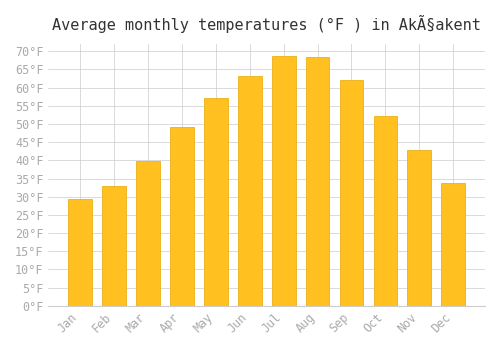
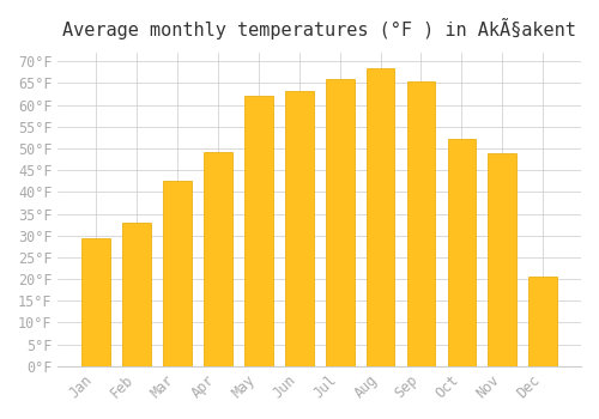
Mar: 39.9°F -> 42.5°F
May: 57.0°F -> 62.0°F
Jul: 68.7°F -> 66.0°F
Sep: 62.1°F -> 65.5°F
Nov: 42.8°F -> 49.0°F
Dec: 33.8°F -> 20.5°F
